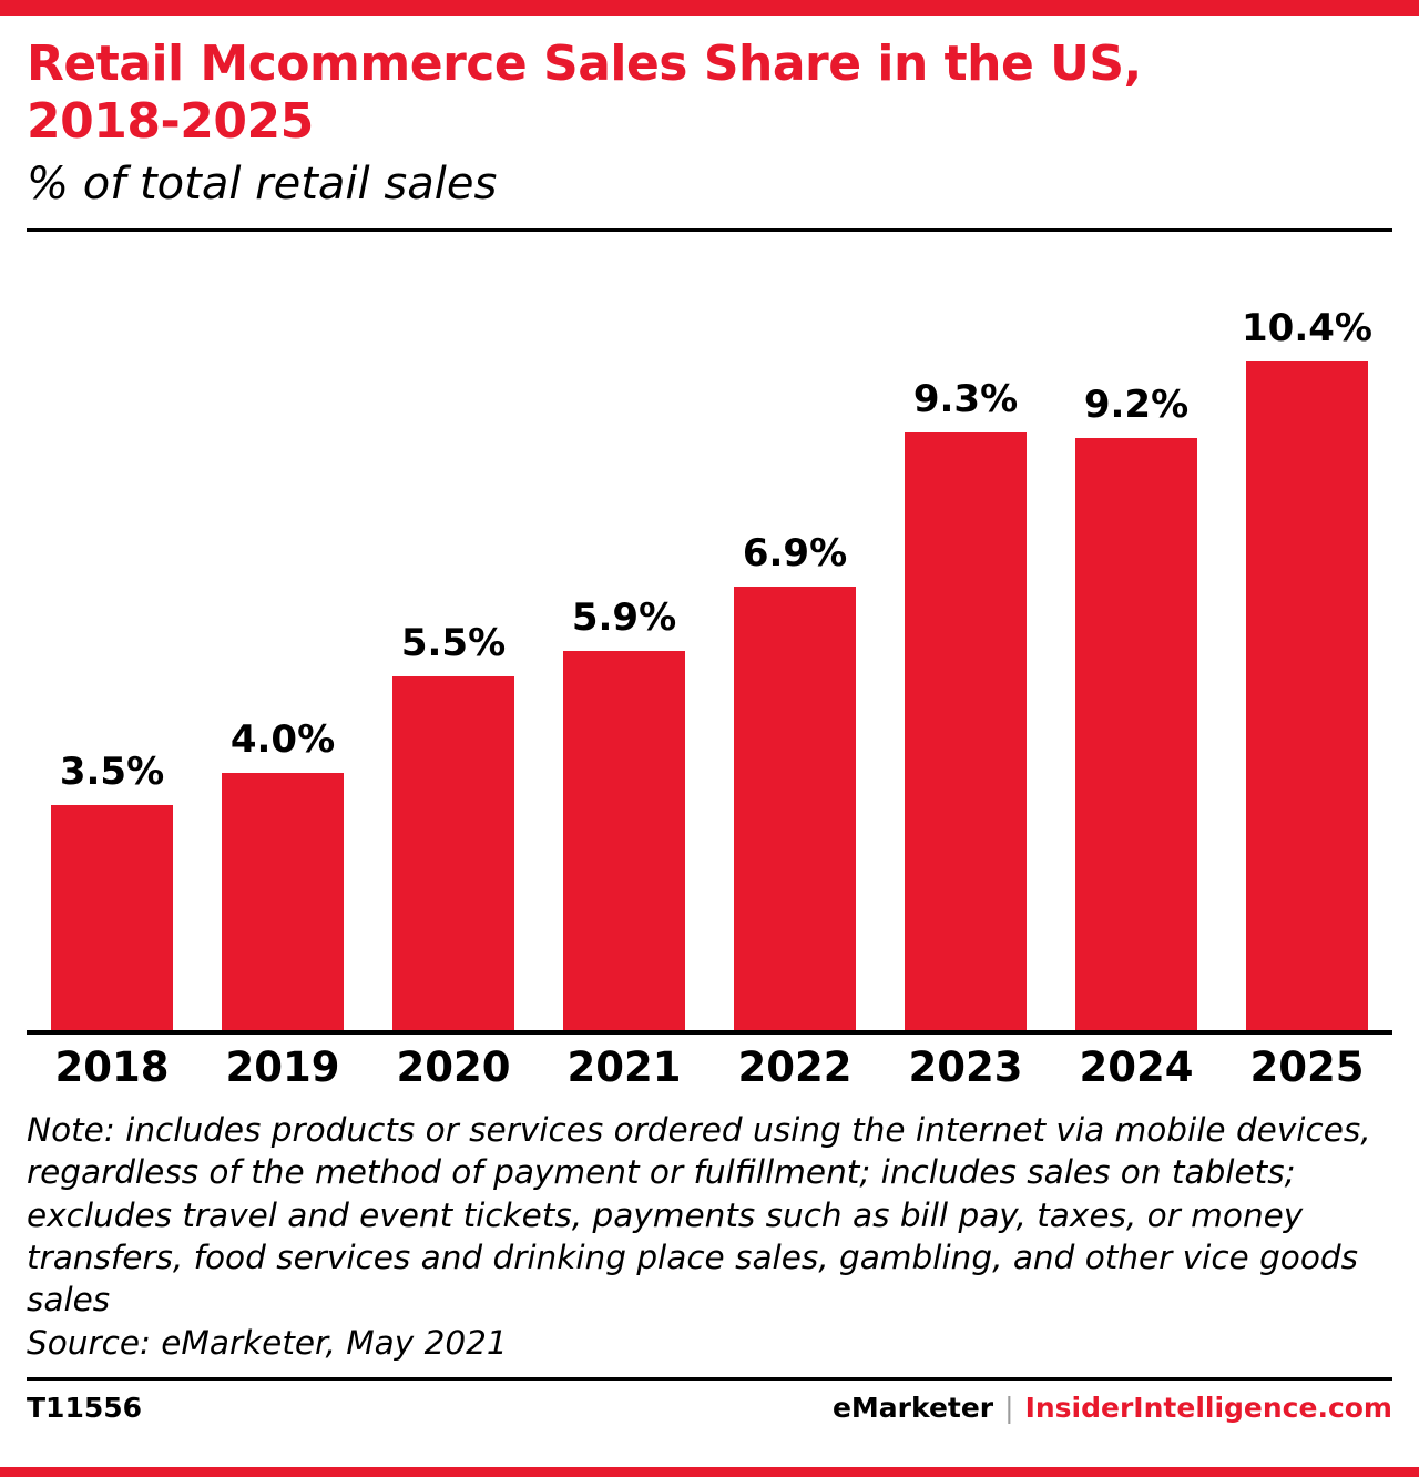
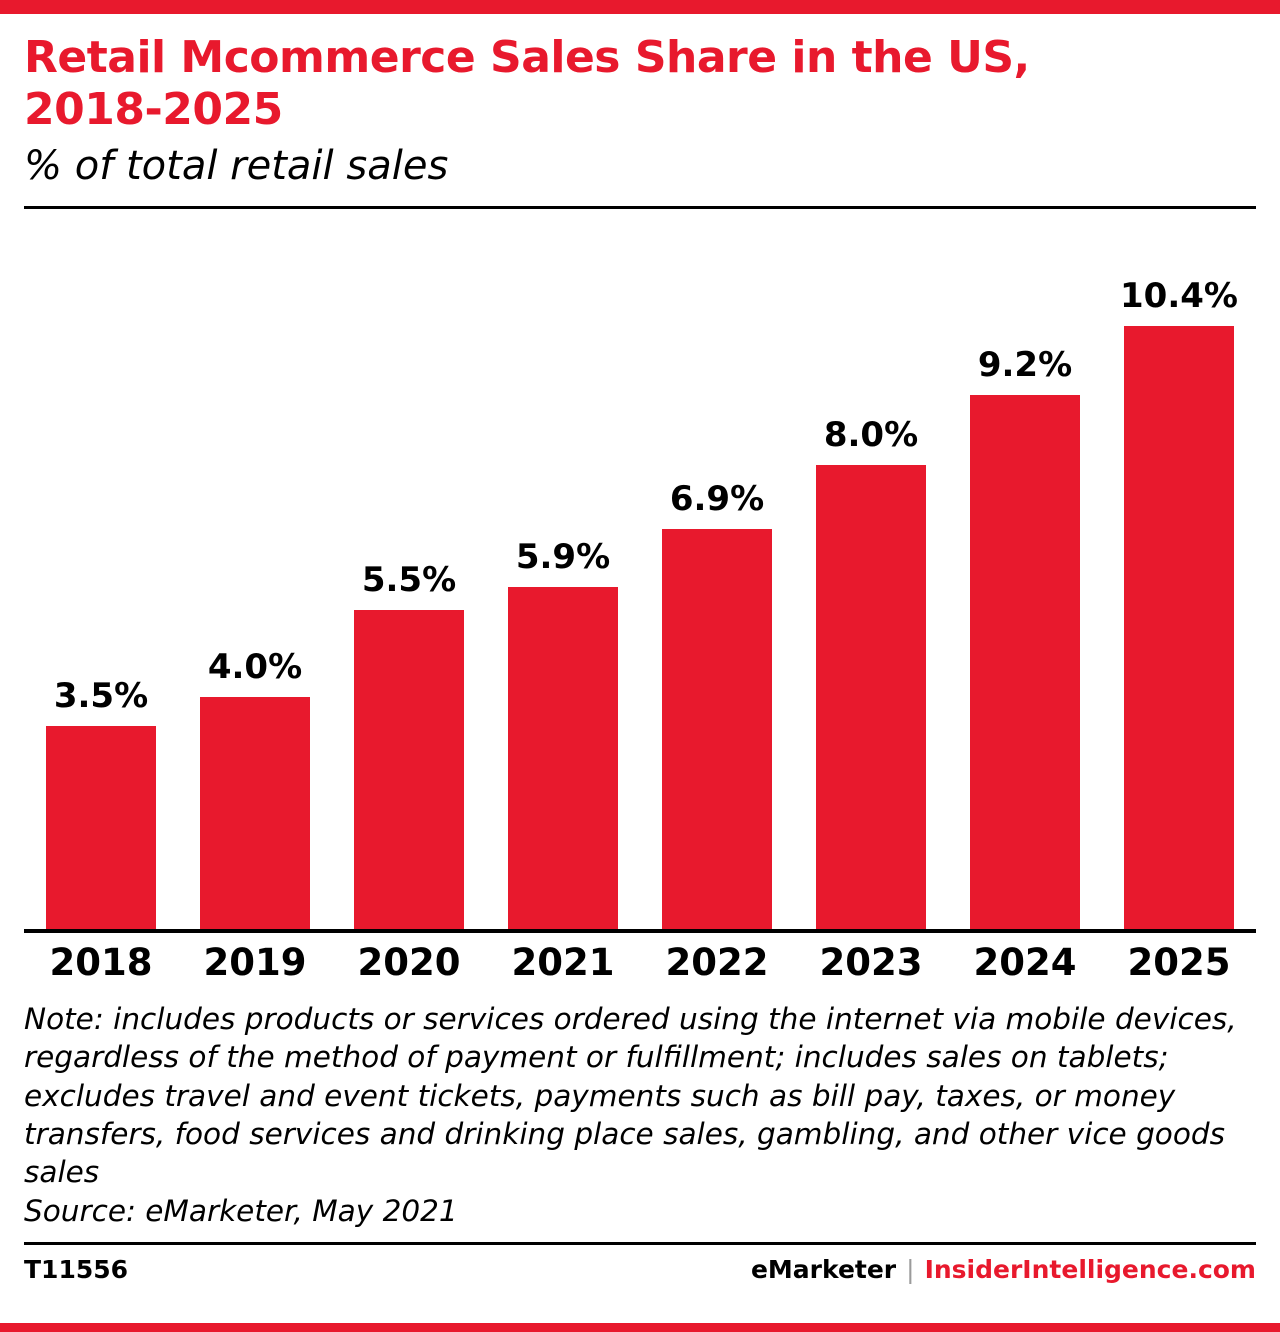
2023: 9.3% -> 8.0%
